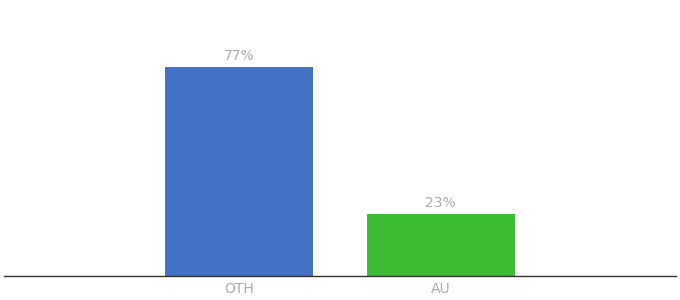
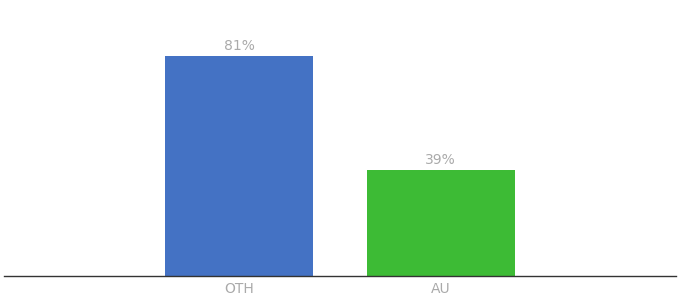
OTH: 77% -> 81%
AU: 23% -> 39%
